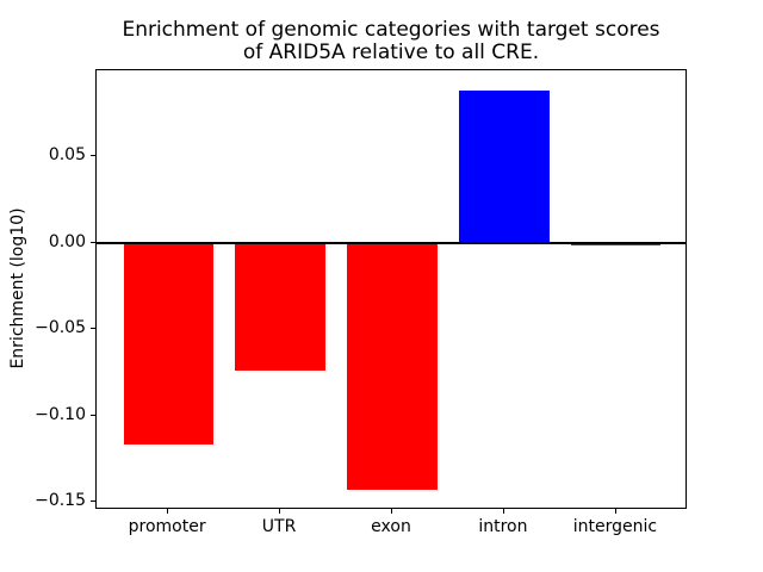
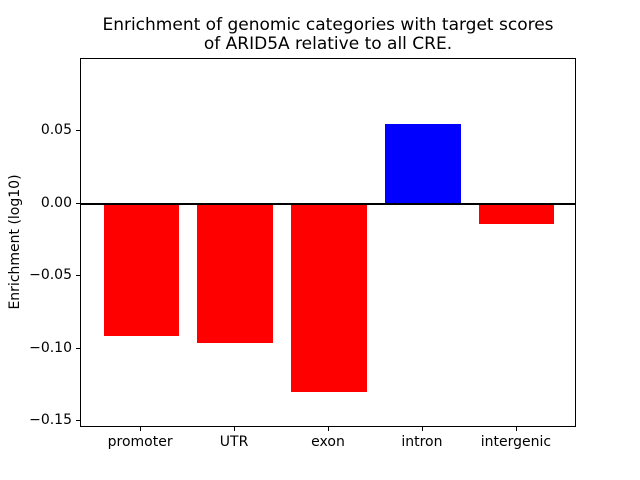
promoter: -0.117 -> -0.091
UTR: -0.074 -> -0.096
exon: -0.143 -> -0.130
intron: 0.088 -> 0.055
intergenic: -0.002 -> -0.014
